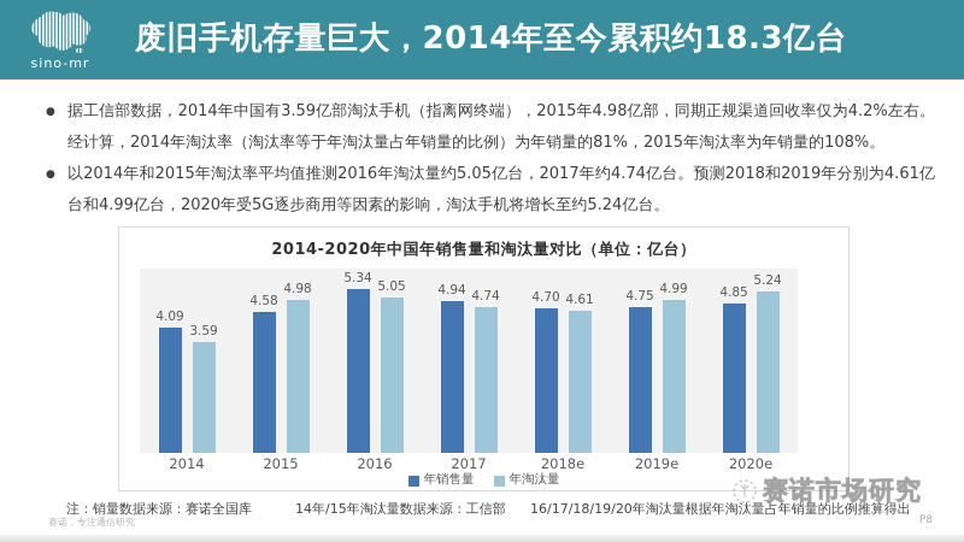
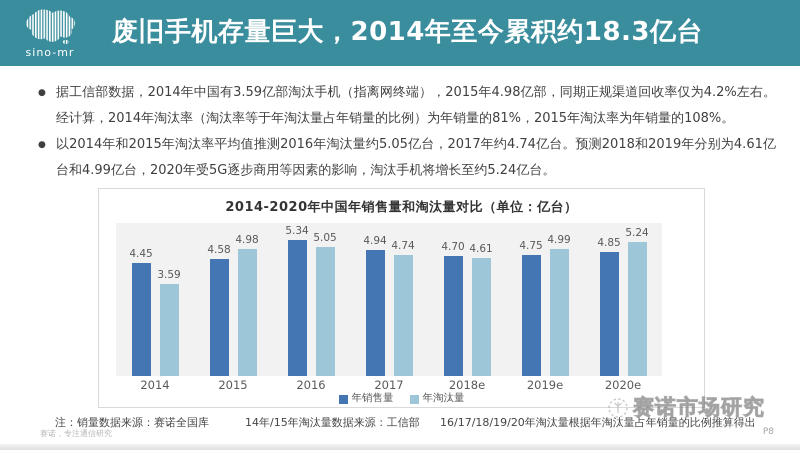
年销售量/2014: 4.09 -> 4.45
